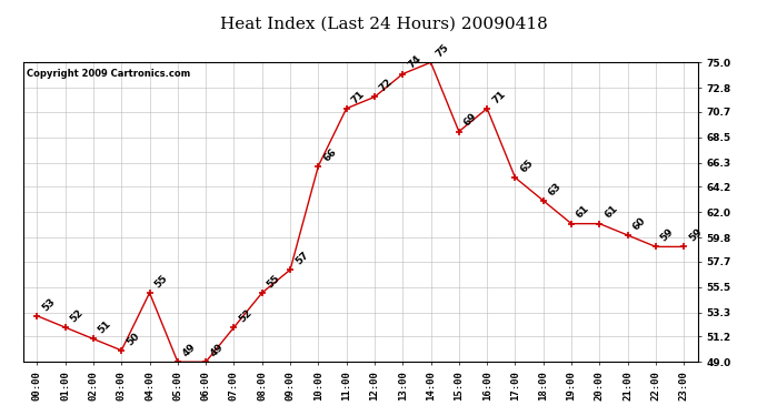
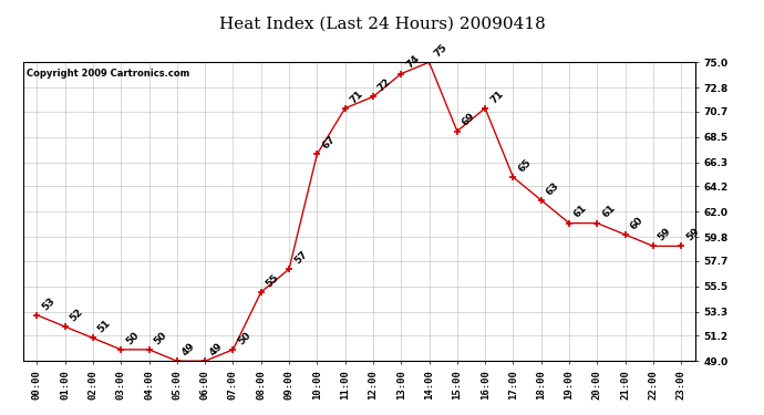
04:00: 55 -> 50
07:00: 52 -> 50
10:00: 66 -> 67
